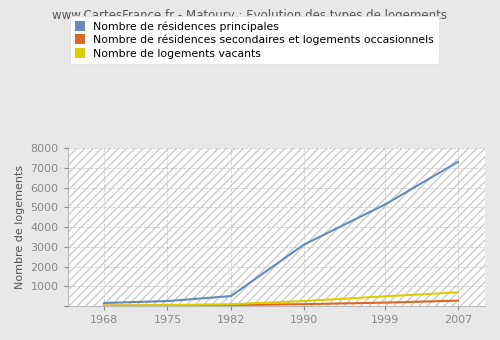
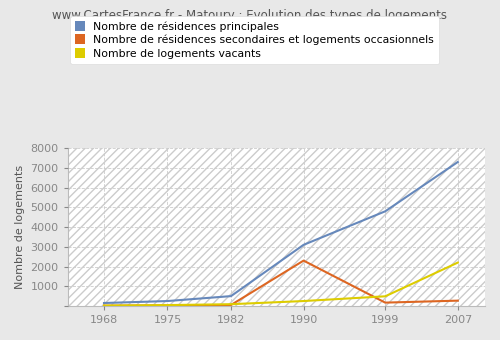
Nombre de résidences secondaires et logements occasionnels/1990: 100 -> 2300
Nombre de résidences principales/1999: 5200 -> 4800
Nombre de logements vacants/2007: 700 -> 2200
